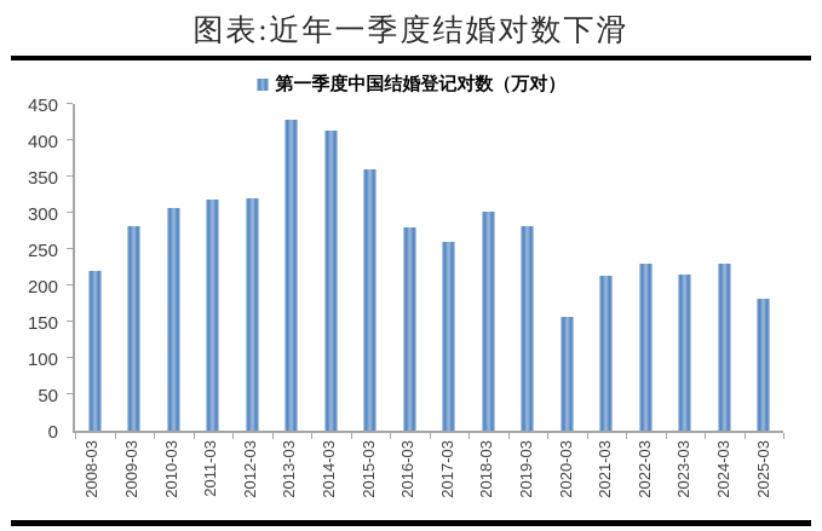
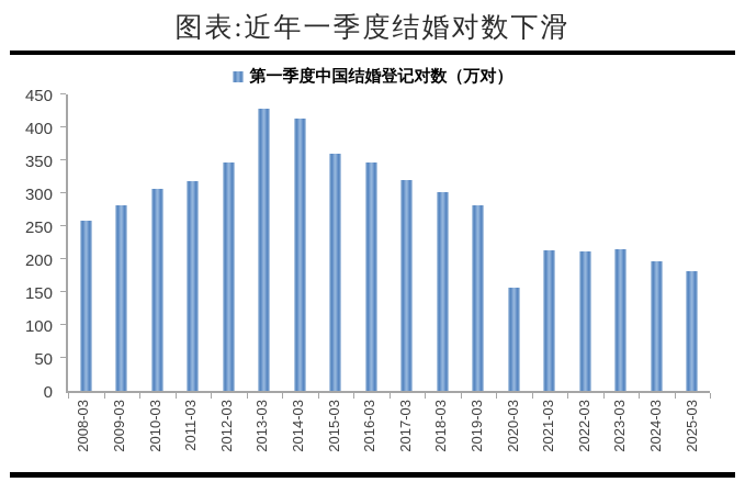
2008-03: 220 -> 260
2012-03: 320 -> 350
2016-03: 280 -> 350
2017-03: 260 -> 320
2022-03: 230 -> 210
2024-03: 230 -> 200
